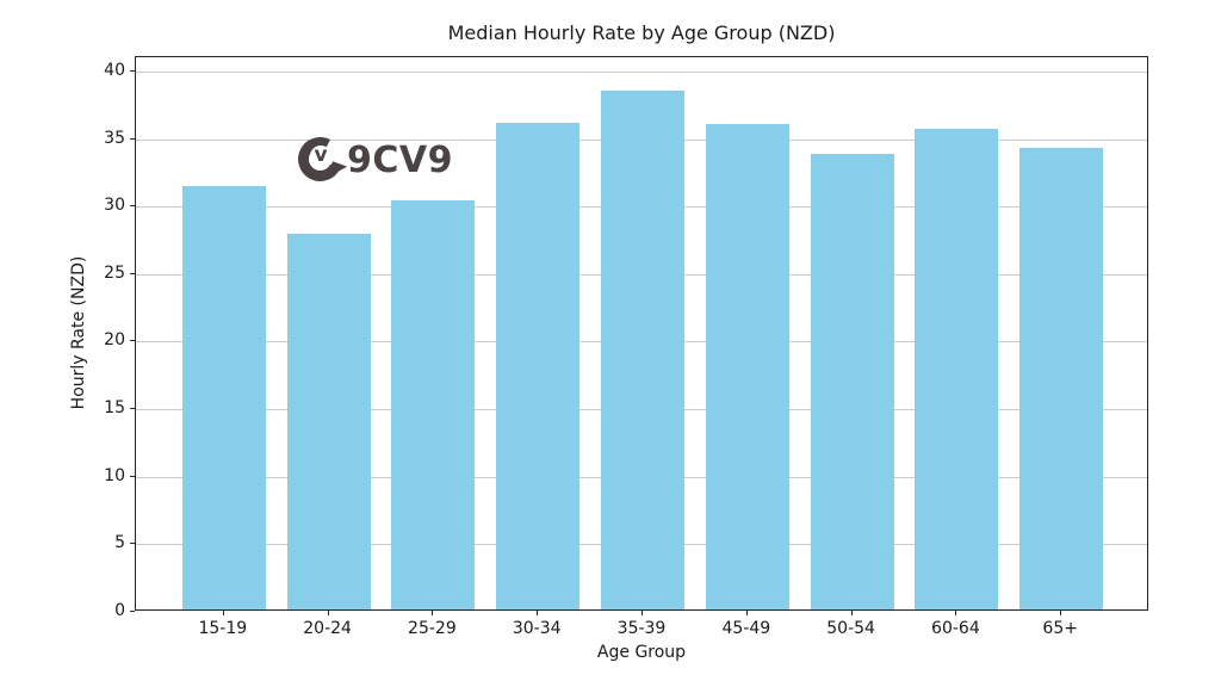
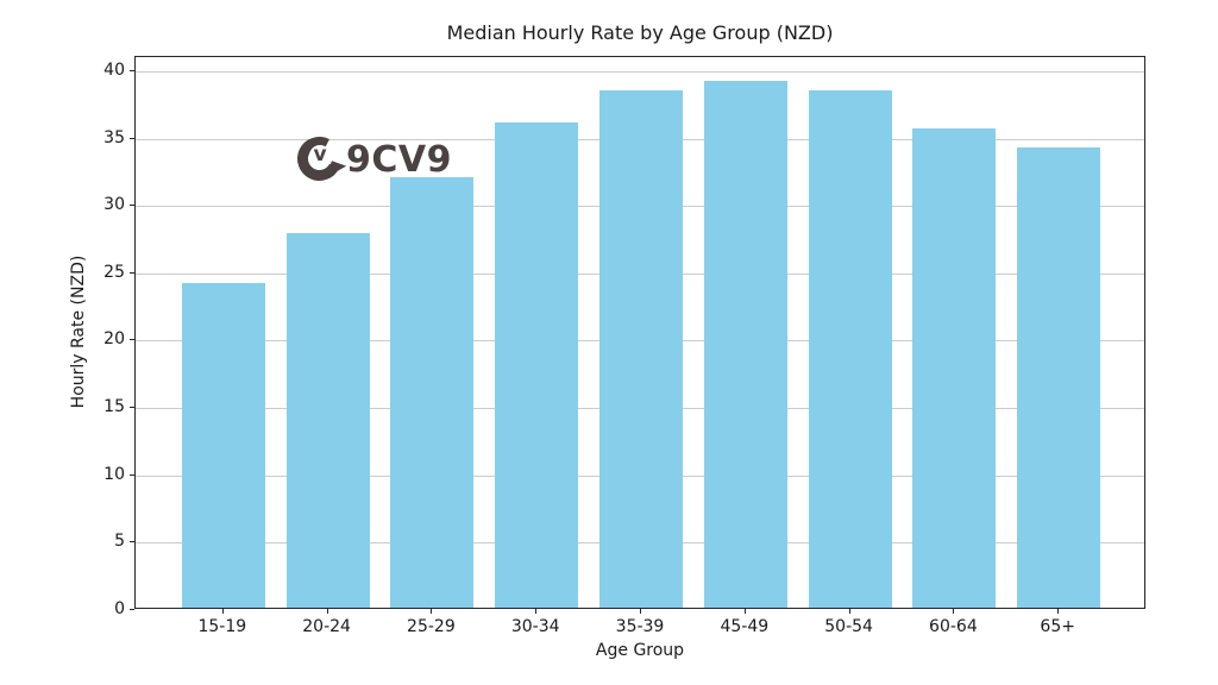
15-19: 31.3 -> 24.1
25-29: 30.3 -> 32.0
45-49: 35.9 -> 39.1
50-54: 33.7 -> 38.4
